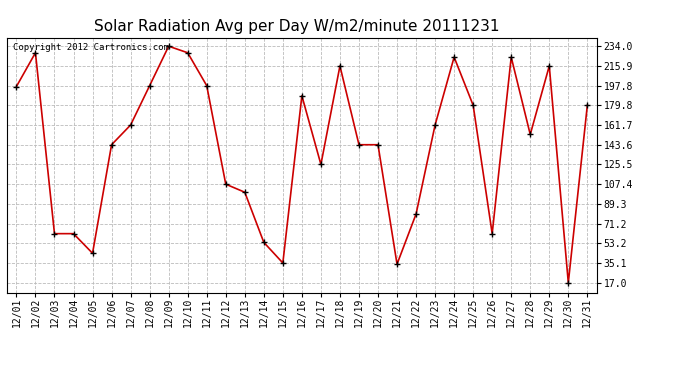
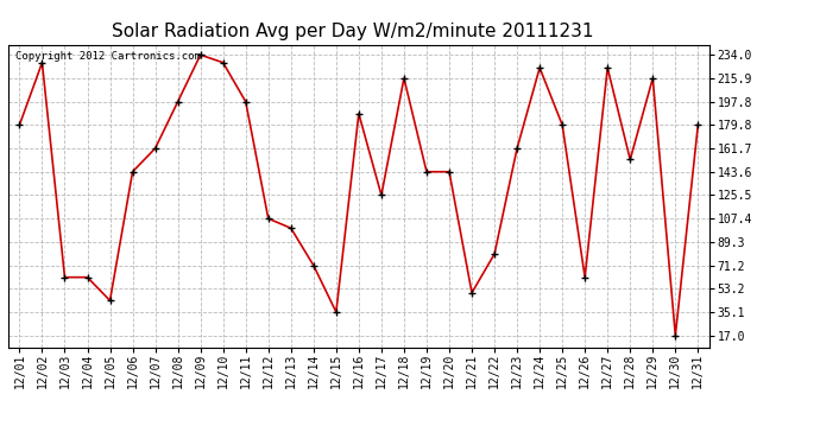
12/01: 197 -> 180
12/14: 54 -> 71
12/21: 34 -> 50
